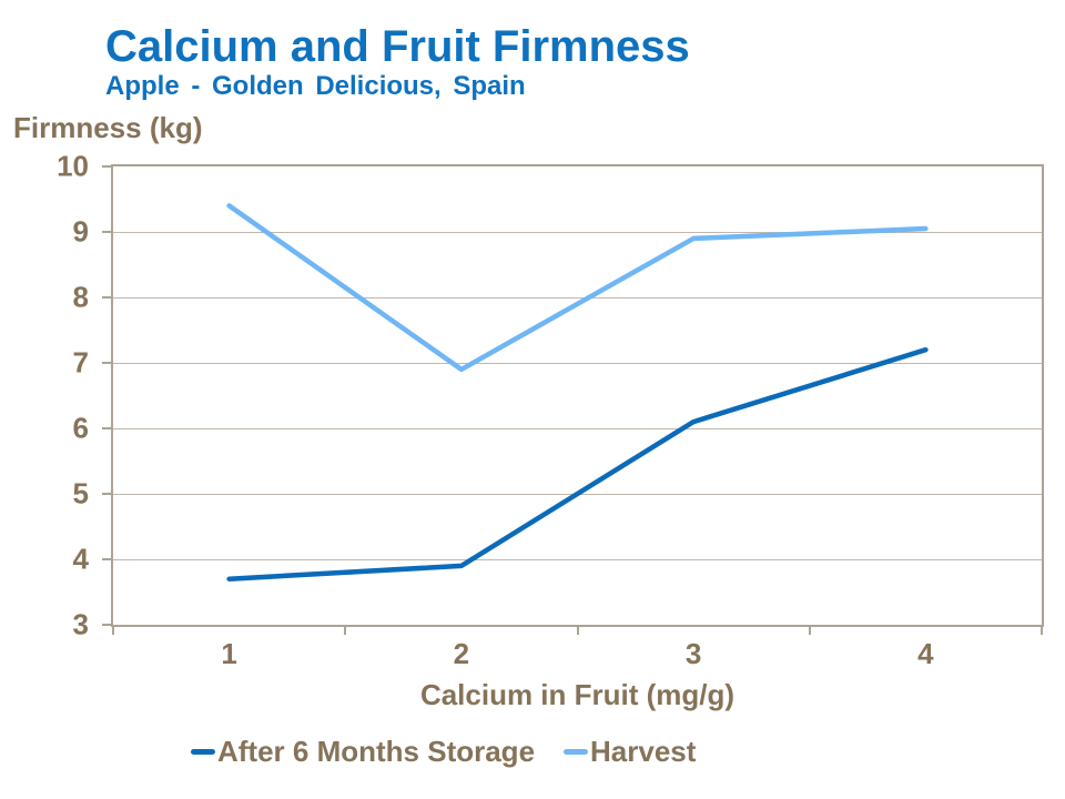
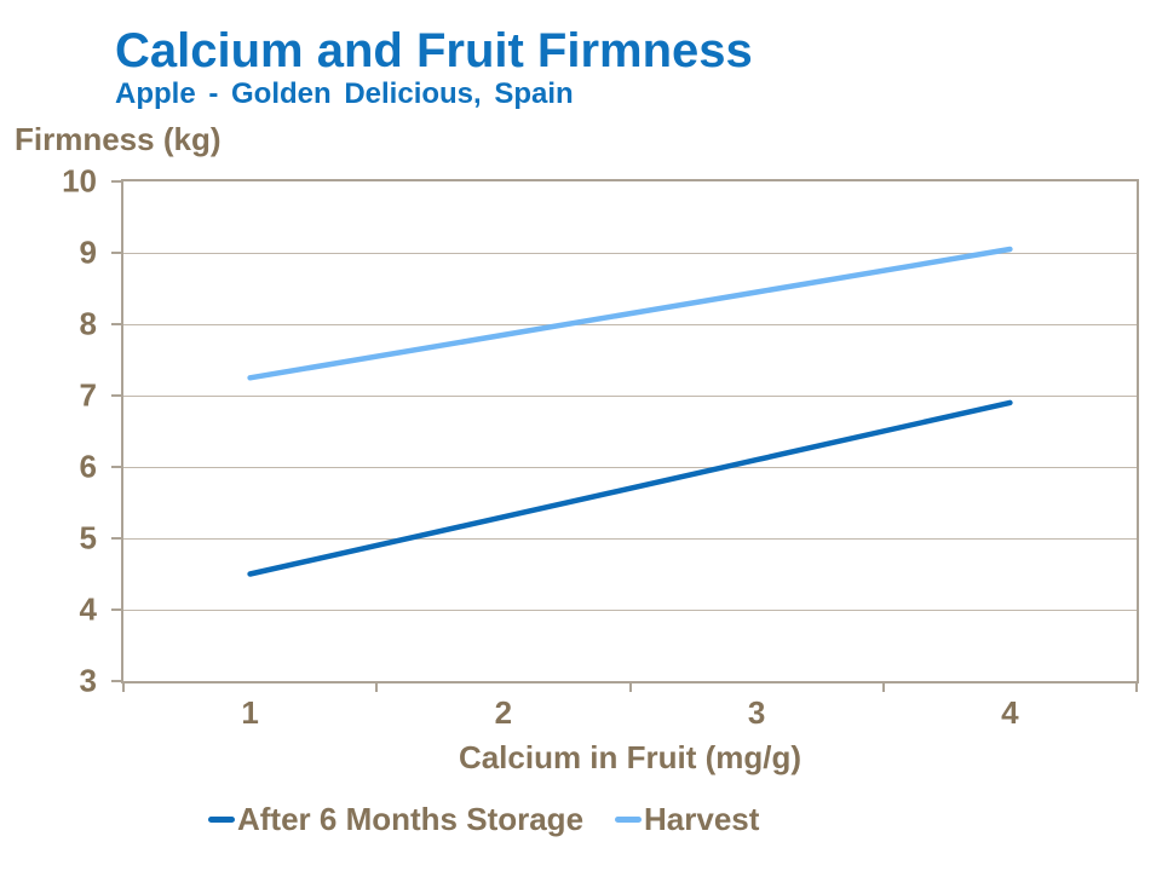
After 6 Months Storage/1: 3.7 -> 4.5
Harvest/1: 9.4 -> 7.2
After 6 Months Storage/2: 3.9 -> 5.3
Harvest/2: 6.9 -> 7.8
Harvest/3: 8.9 -> 8.4
After 6 Months Storage/4: 7.2 -> 6.9
